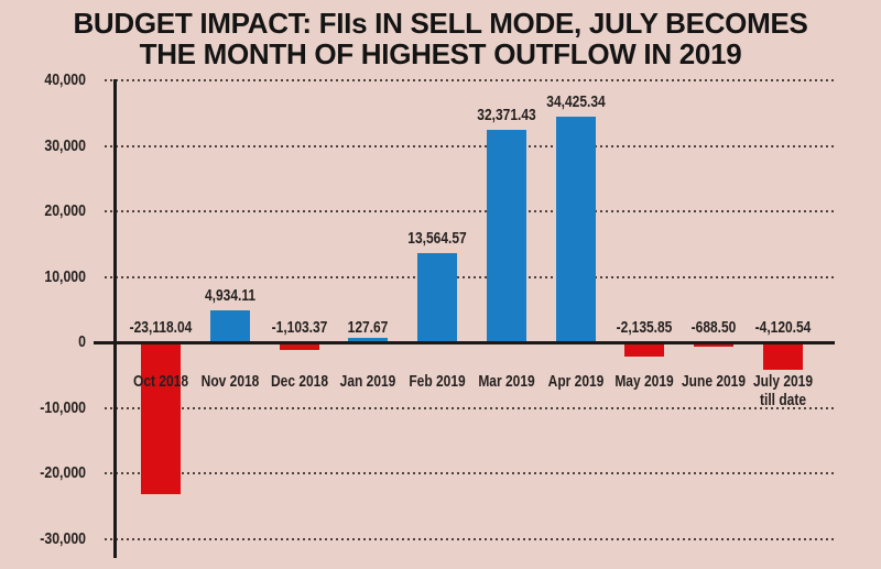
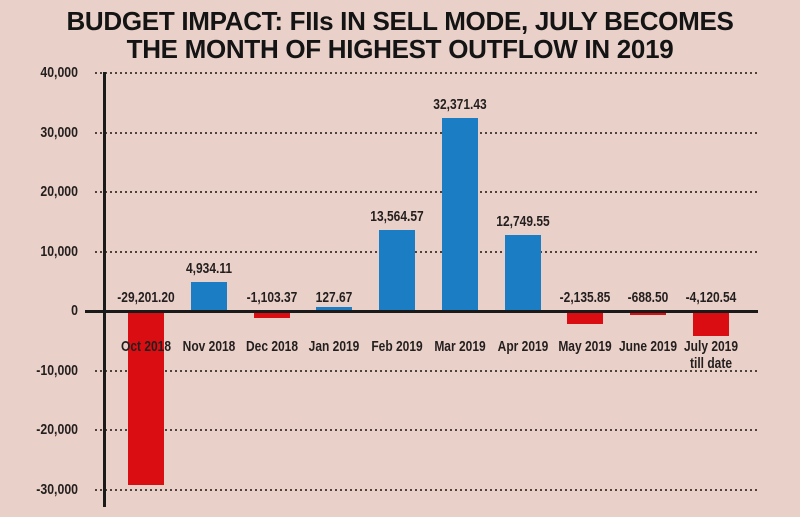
Oct 2018: -23,118.04 -> -29,201.20
Apr 2019: 34,425.34 -> 12,749.55
